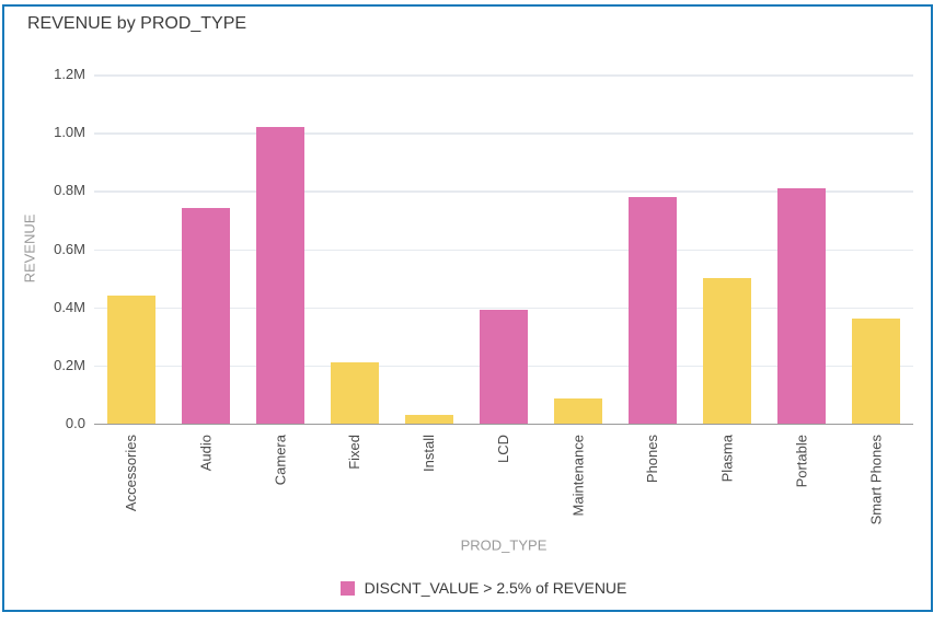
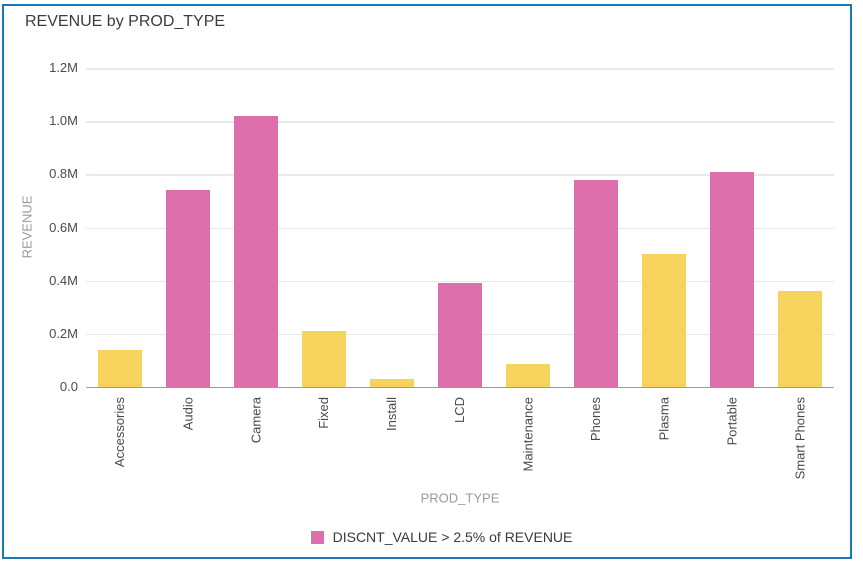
Accessories: 0.44M -> 0.14M
